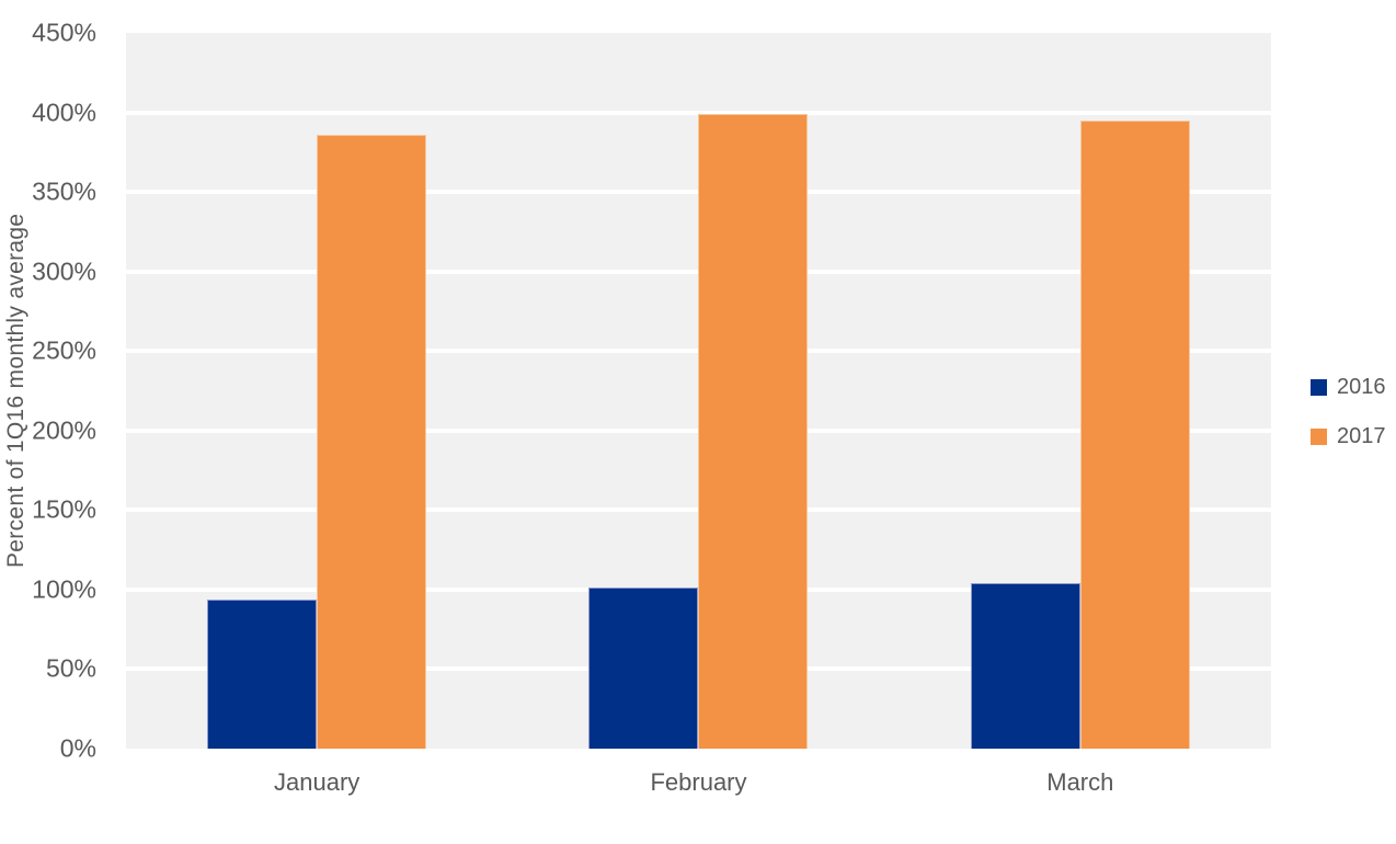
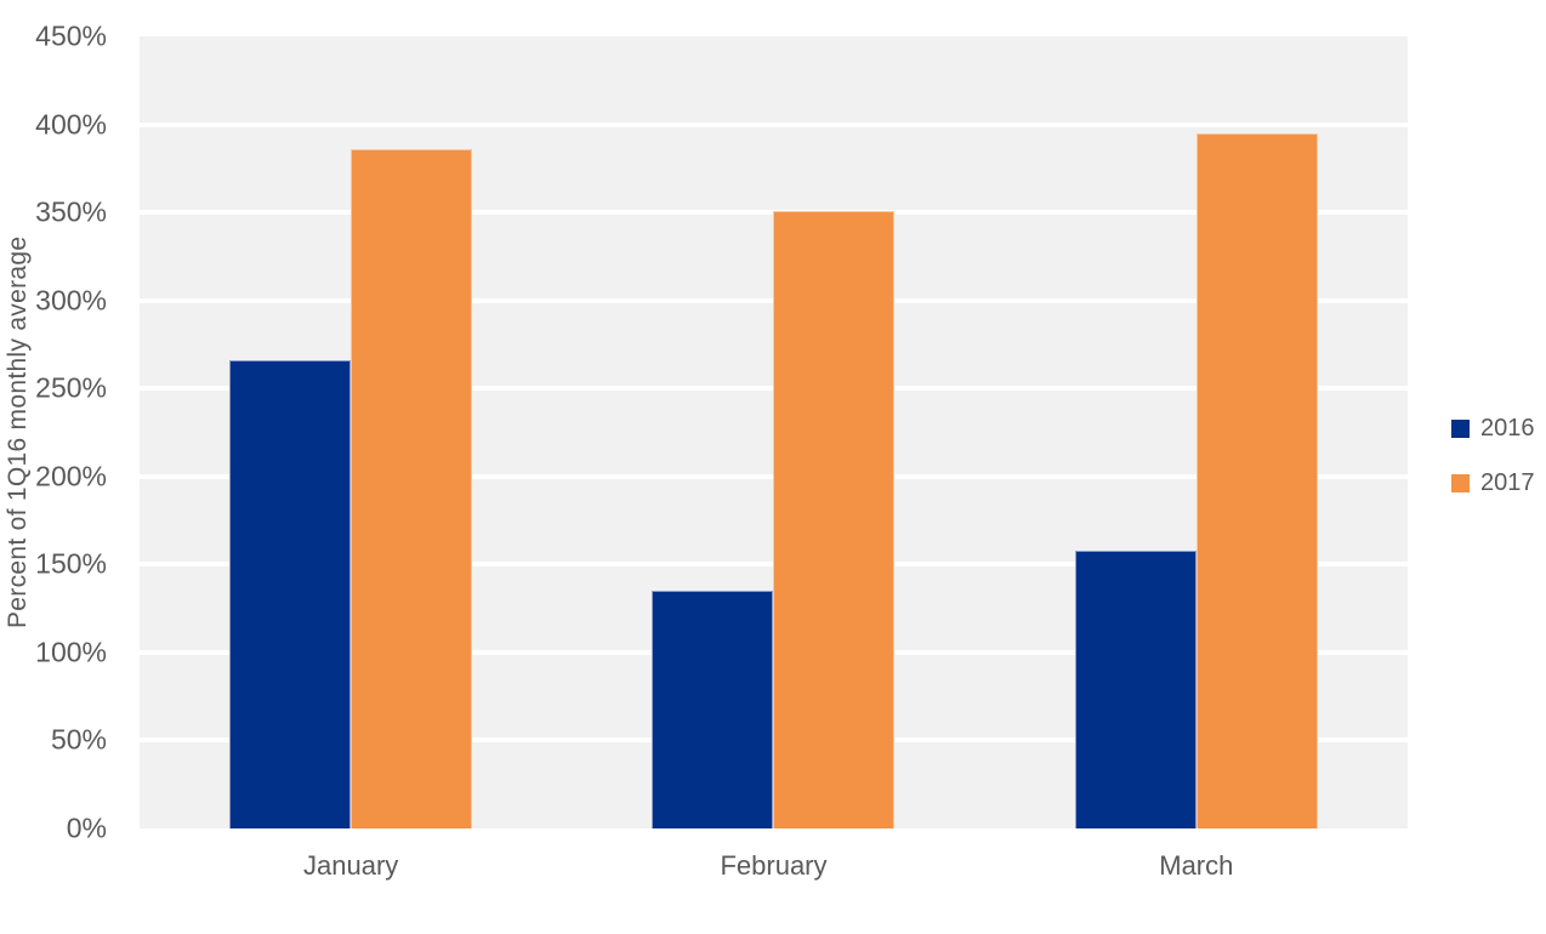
2016/January: 94% -> 266%
2016/February: 101% -> 135%
2017/February: 399% -> 351%
2016/March: 104% -> 158%
